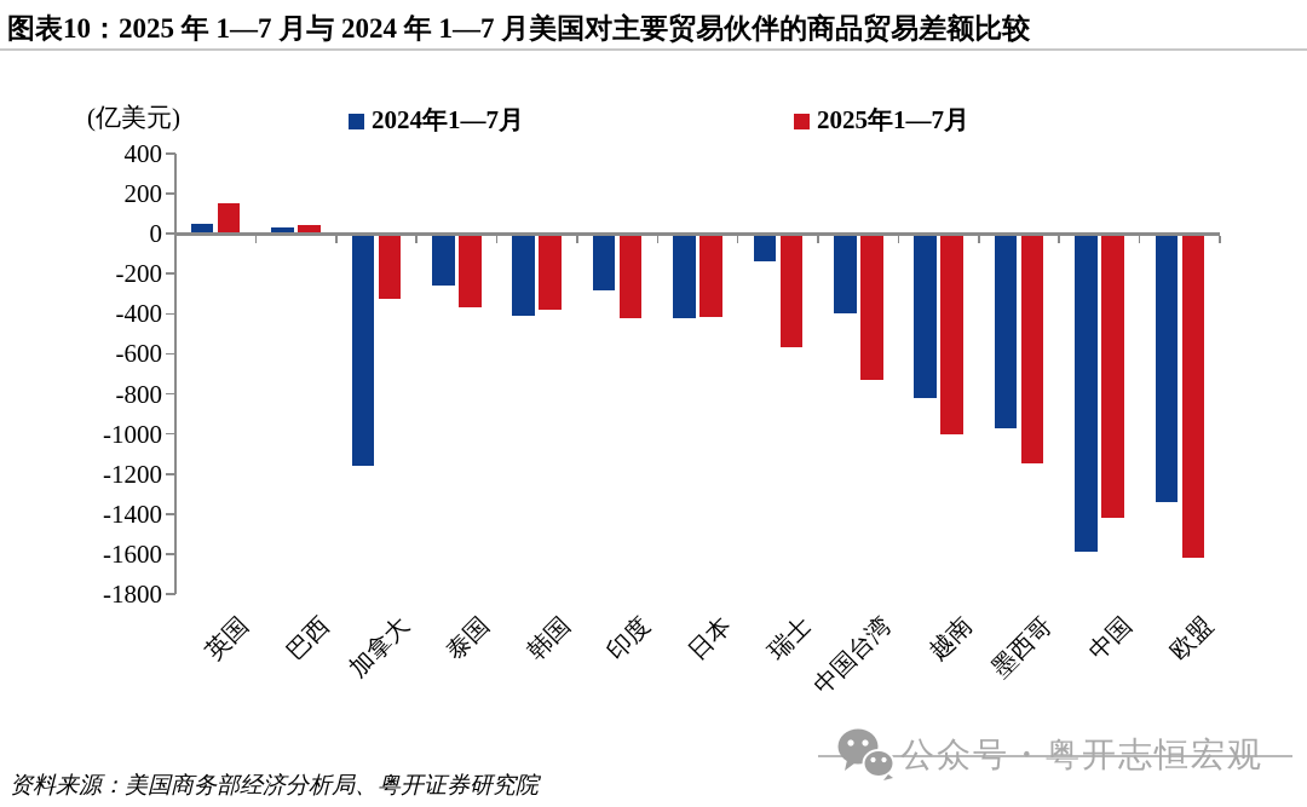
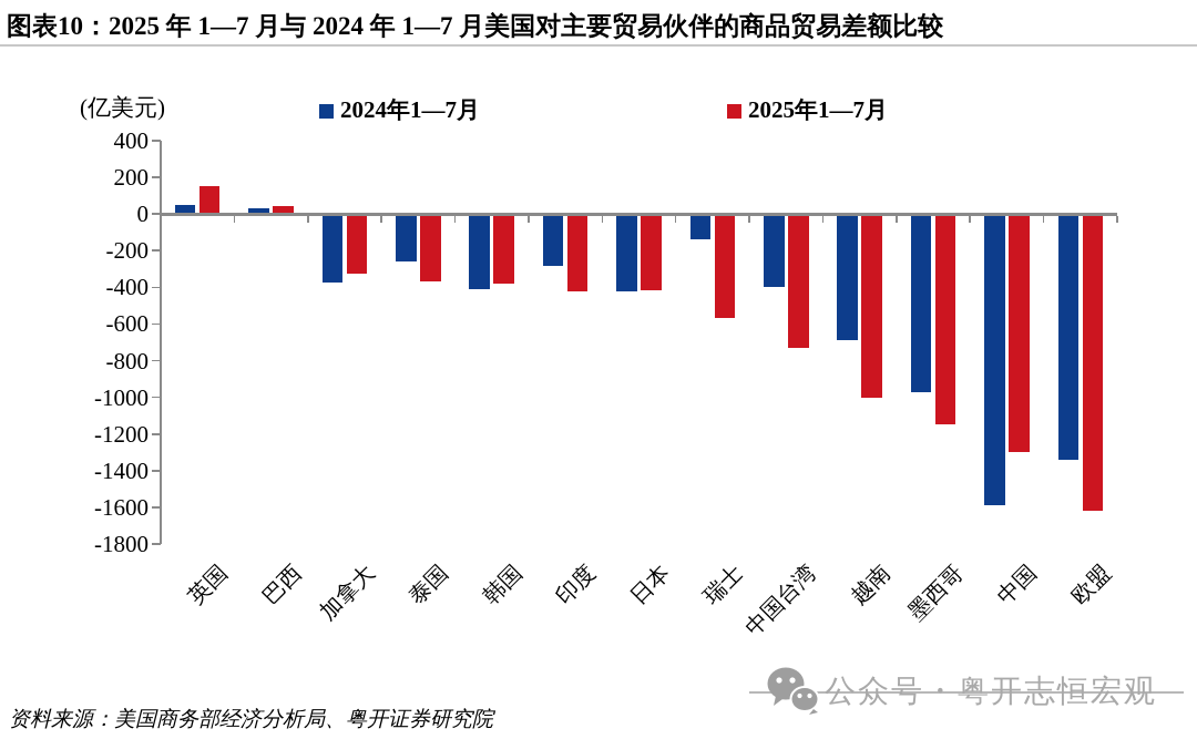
2024年1—7月/加拿大: -1160 -> -380
2024年1—7月/越南: -820 -> -680
2025年1—7月/中国: -1420 -> -1300
